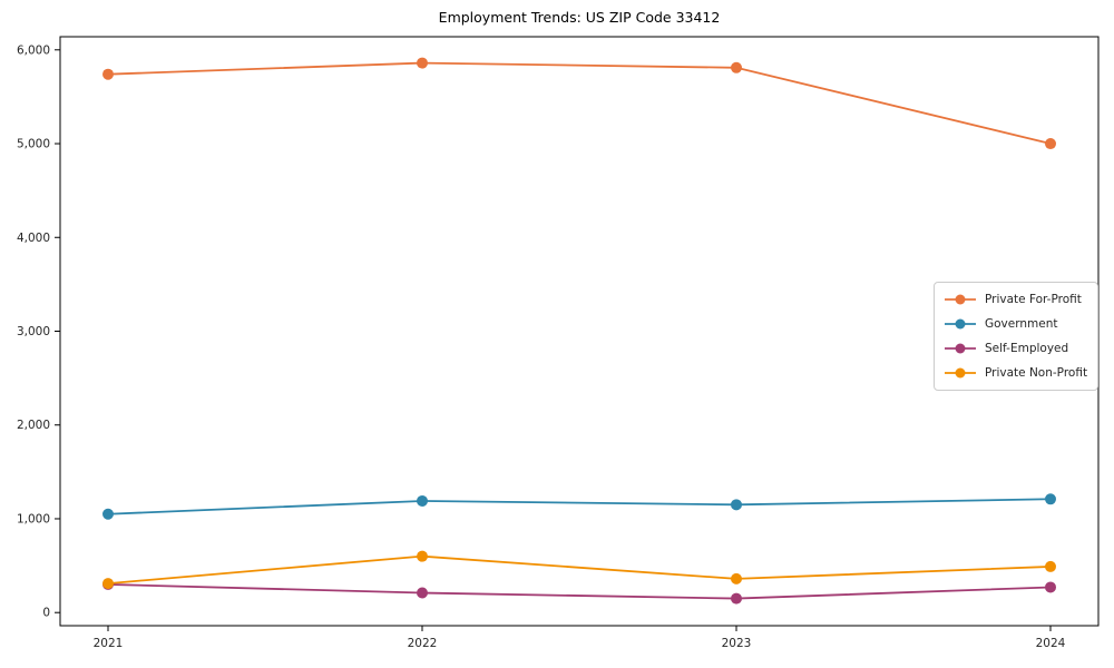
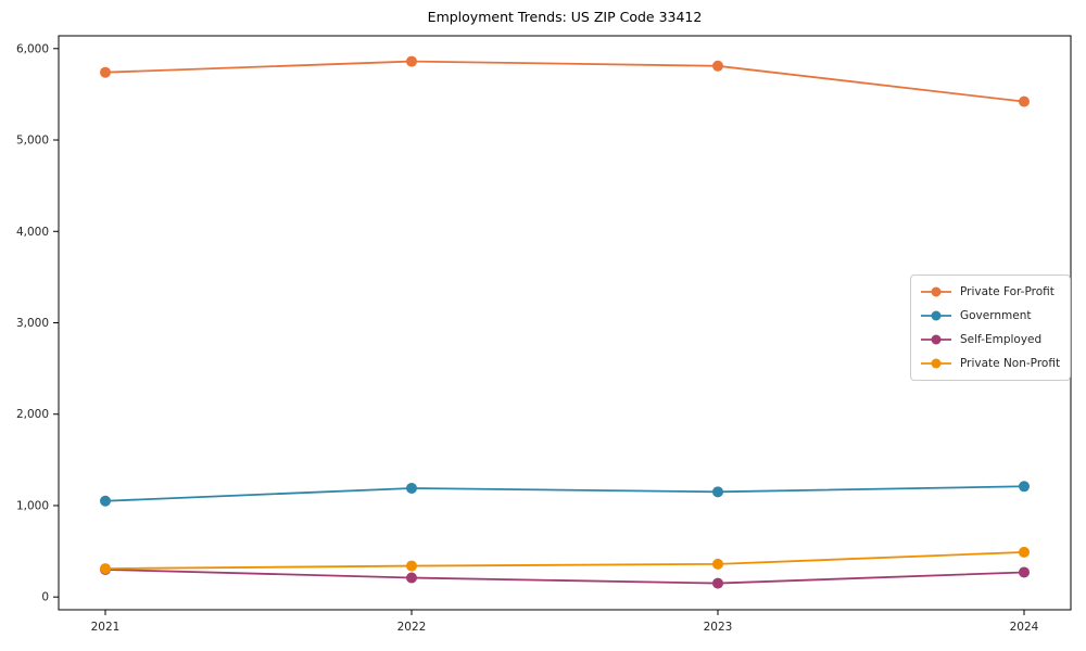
Private Non-Profit/2022: 600 -> 300
Private For-Profit/2024: 5000 -> 5400
